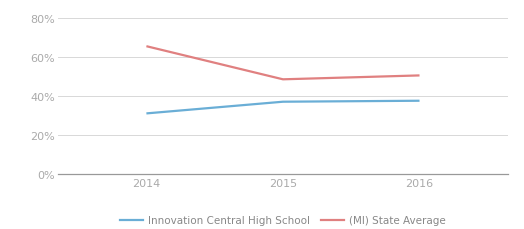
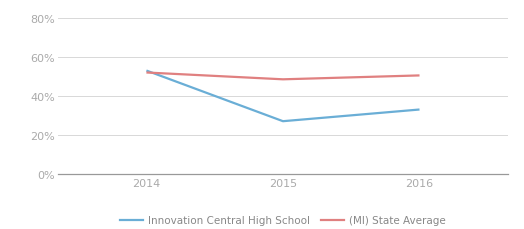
Innovation Central High School/2014: 31% -> 53%
(MI) State Average/2014: 66% -> 52%
Innovation Central High School/2015: 37% -> 27%
Innovation Central High School/2016: 38% -> 33%
